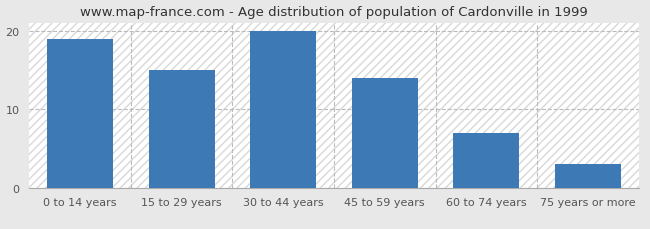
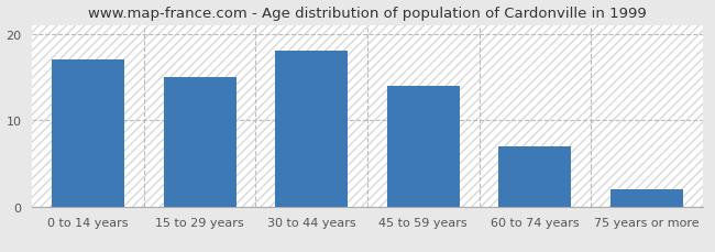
0 to 14 years: 19 -> 17
30 to 44 years: 20 -> 18
75 years or more: 3 -> 2
